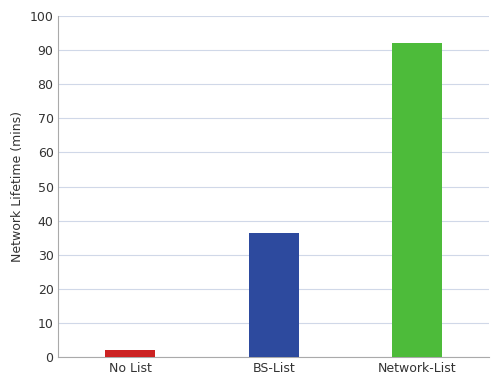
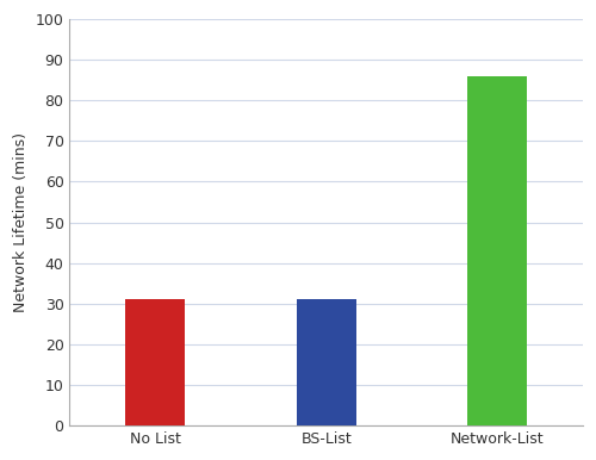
No List: 2.0 -> 31.0
BS-List: 36.5 -> 31.0
Network-List: 92.0 -> 86.0
